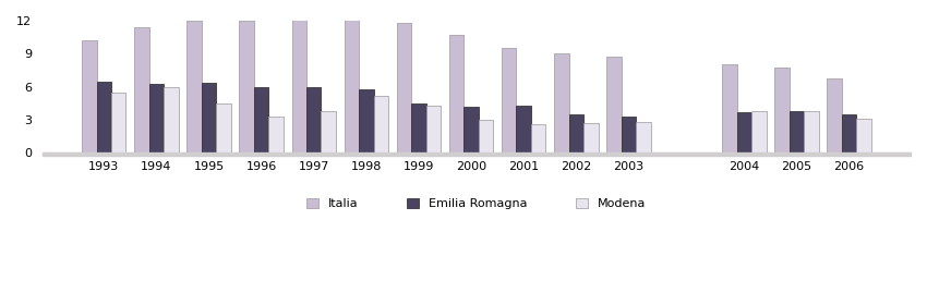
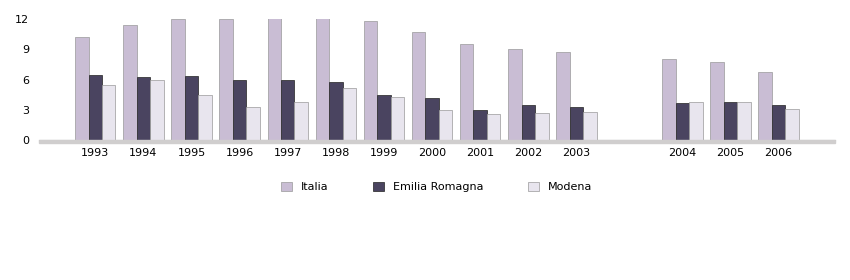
Emilia Romagna/2001: 4.3 -> 3.0
